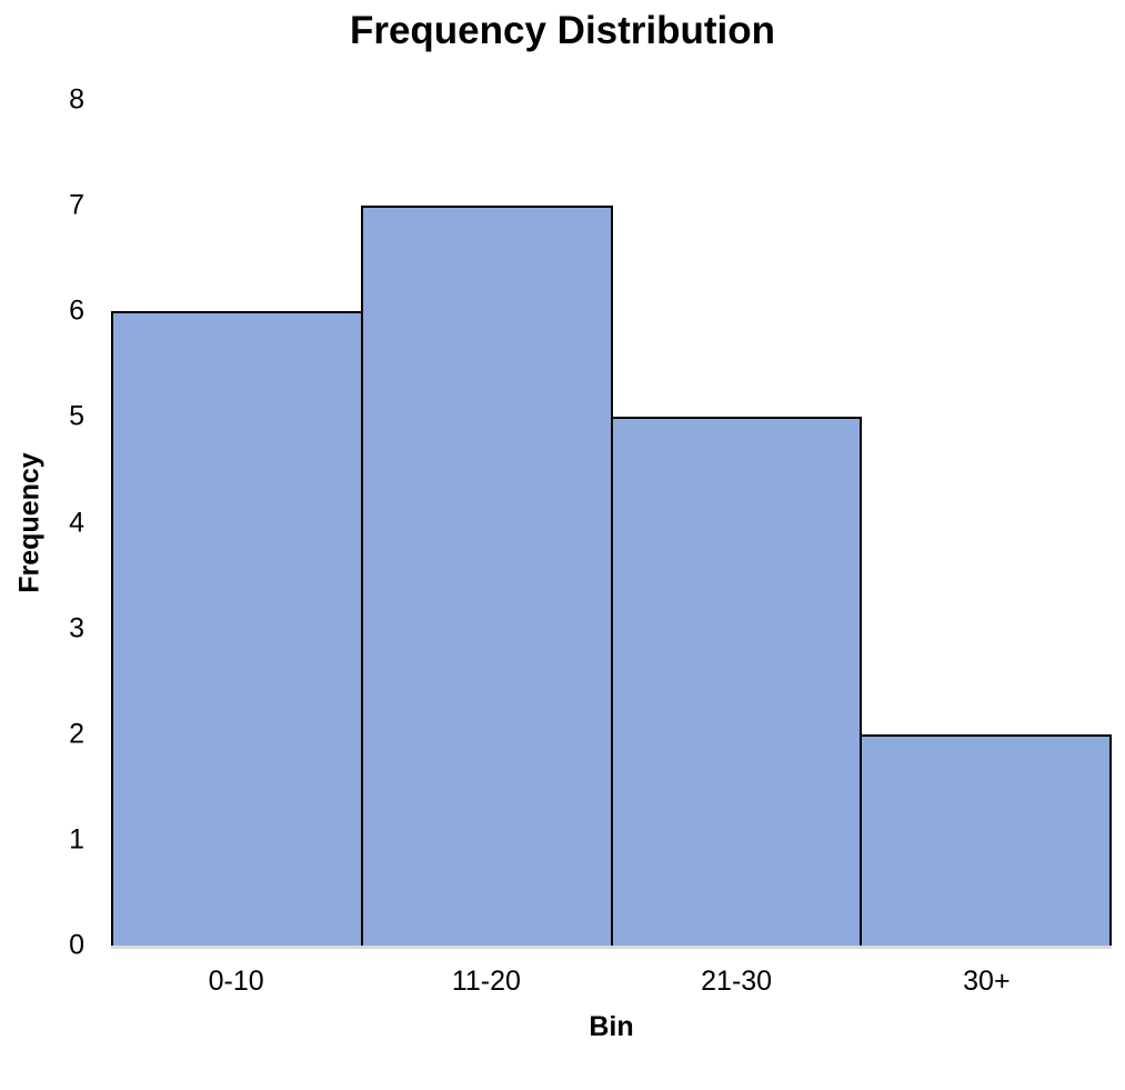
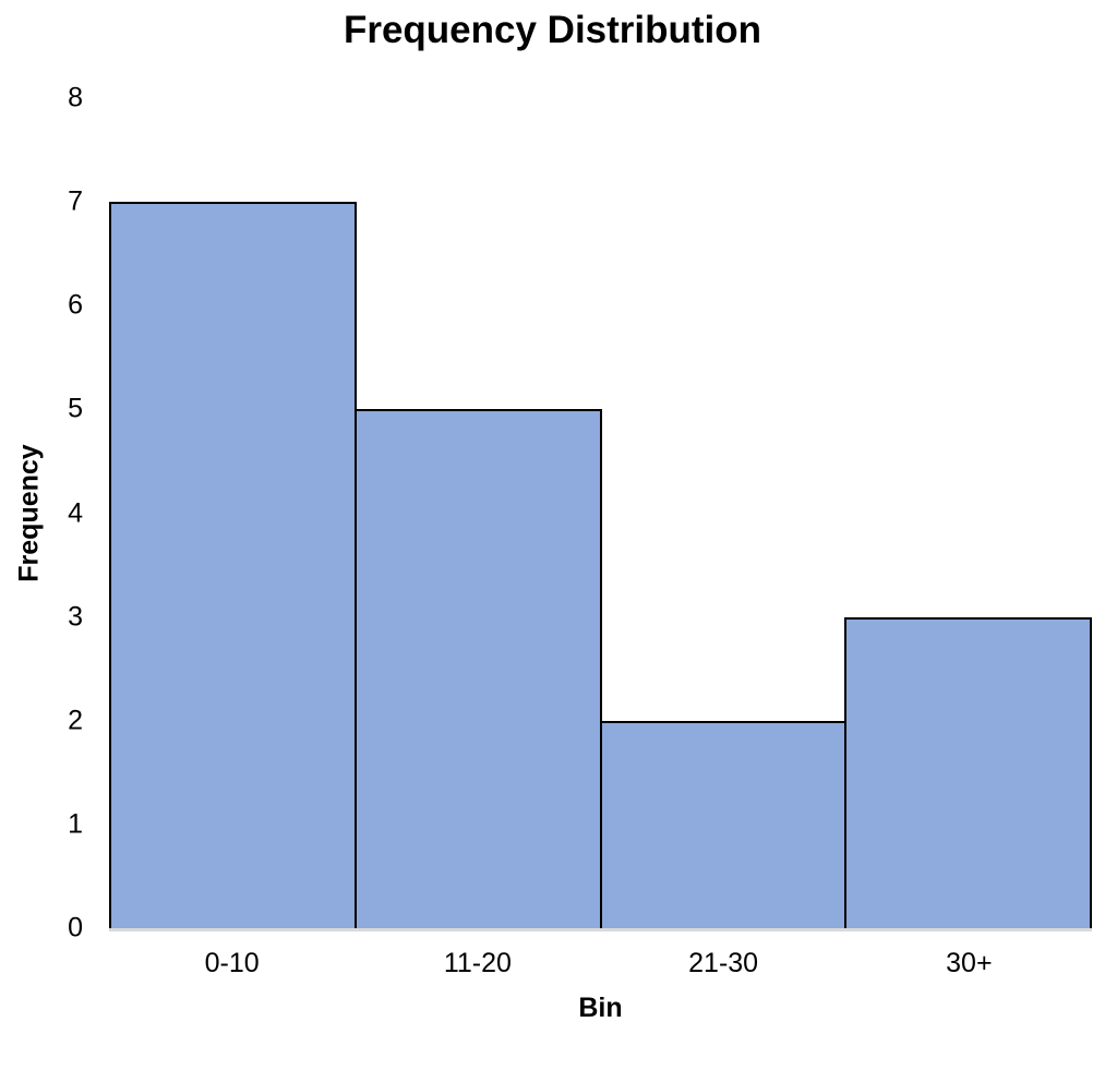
0-10: 6 -> 7
11-20: 7 -> 5
21-30: 5 -> 2
30+: 2 -> 3
